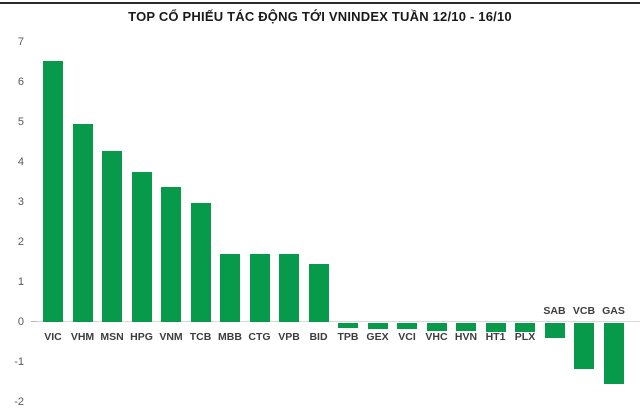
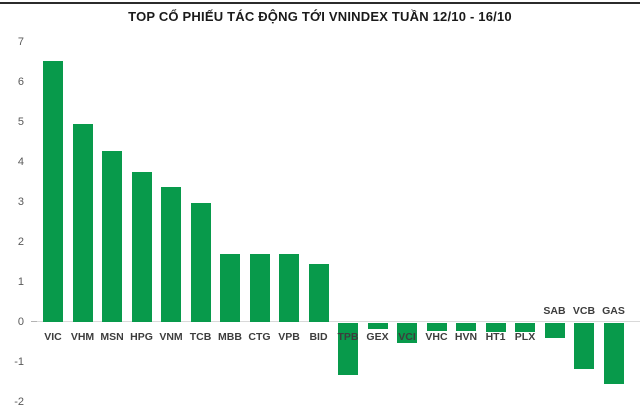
TPB: -0.1 -> -1.3
VCI: -0.2 -> -0.5
